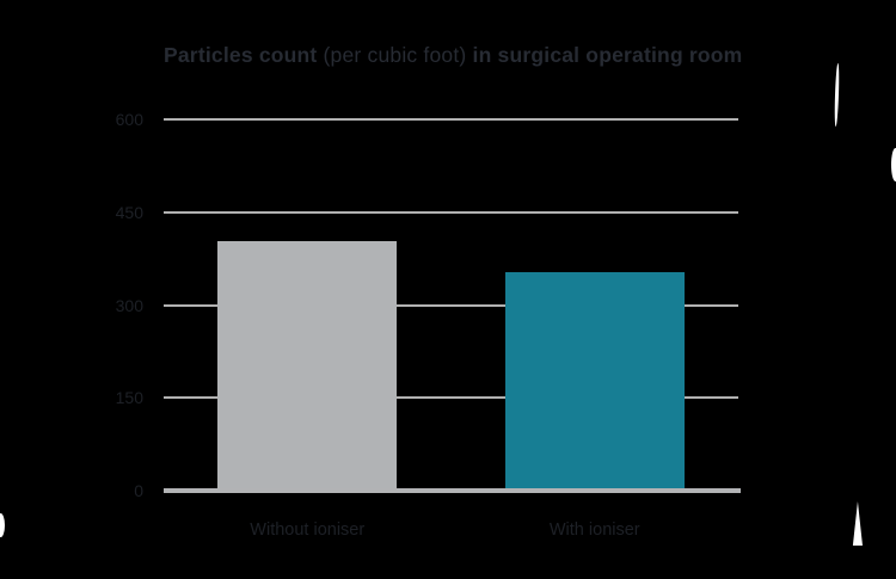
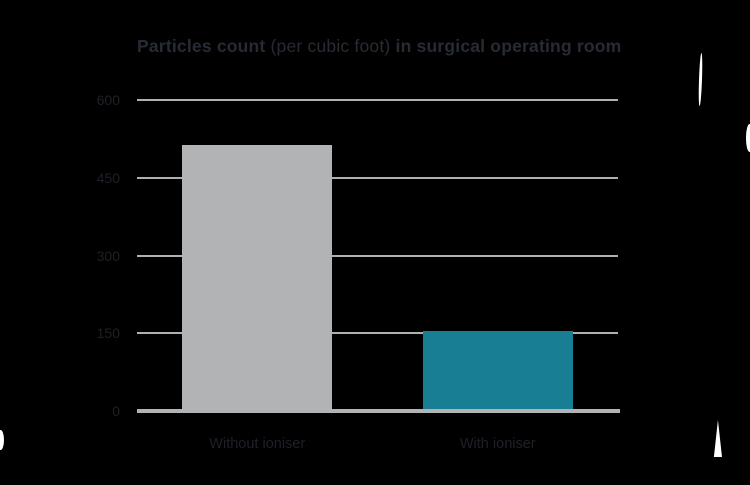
Without ioniser: 400 -> 510
With ioniser: 350 -> 150
